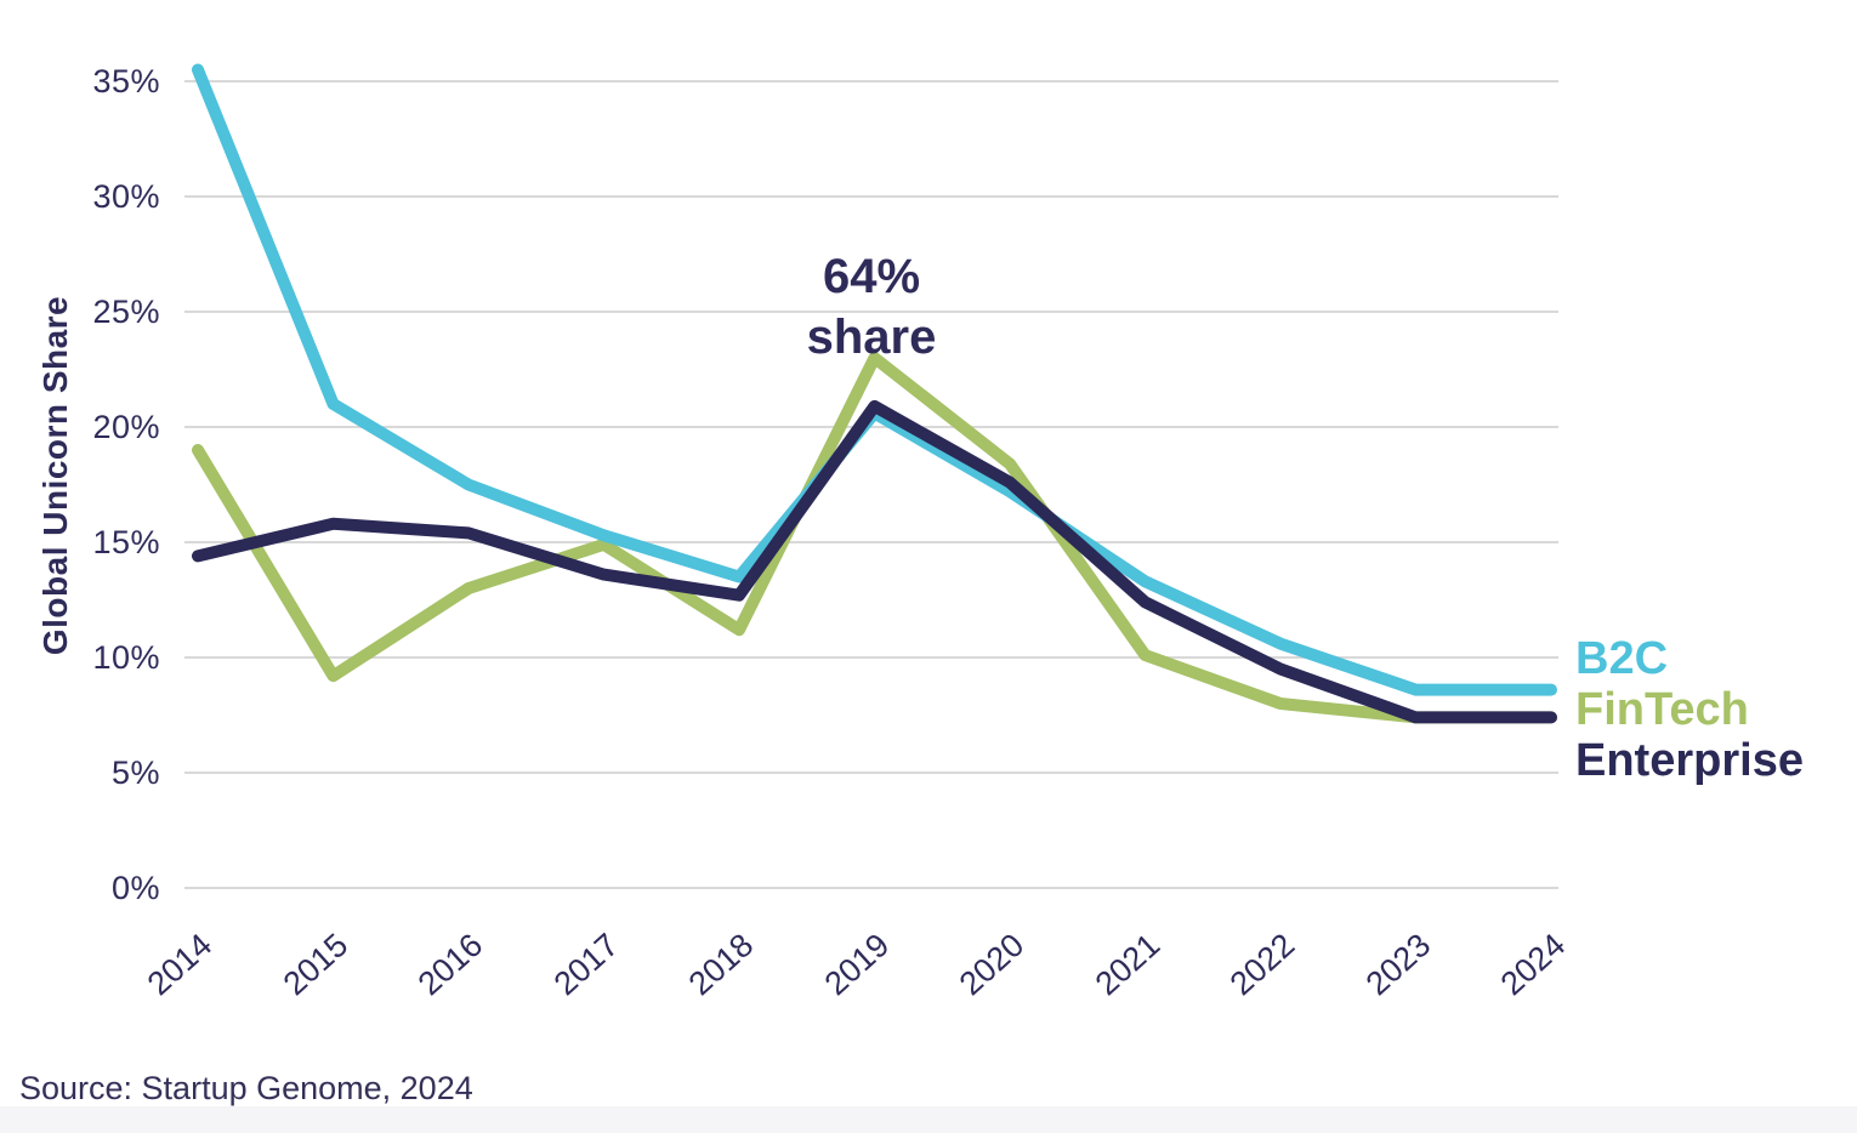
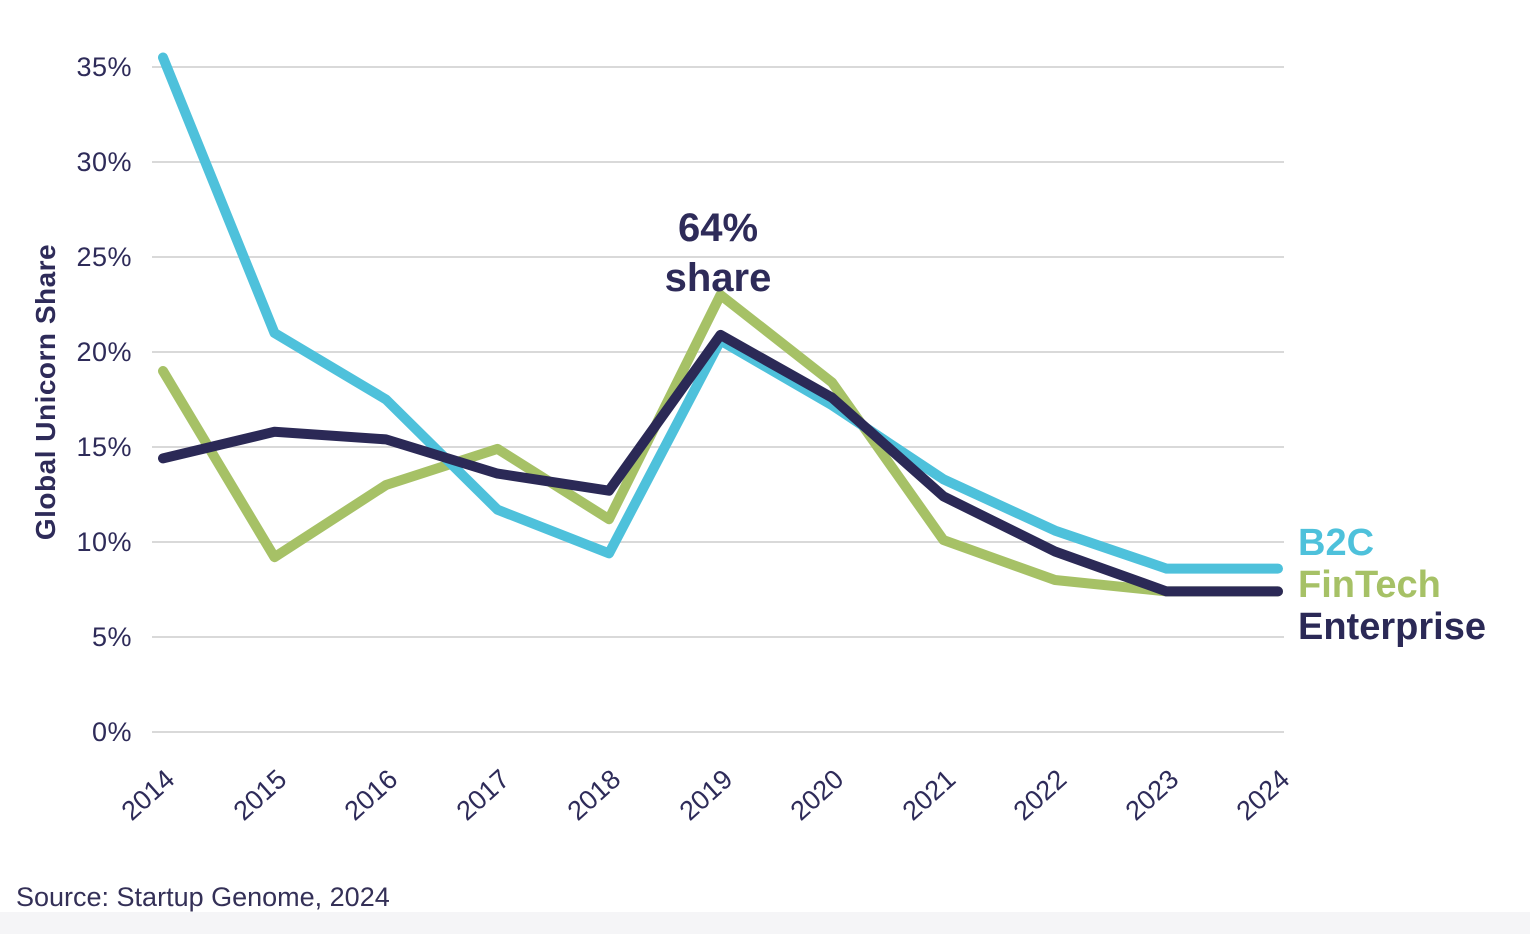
B2C/2017: 15.3% -> 11.7%
B2C/2018: 13.5% -> 9.4%
